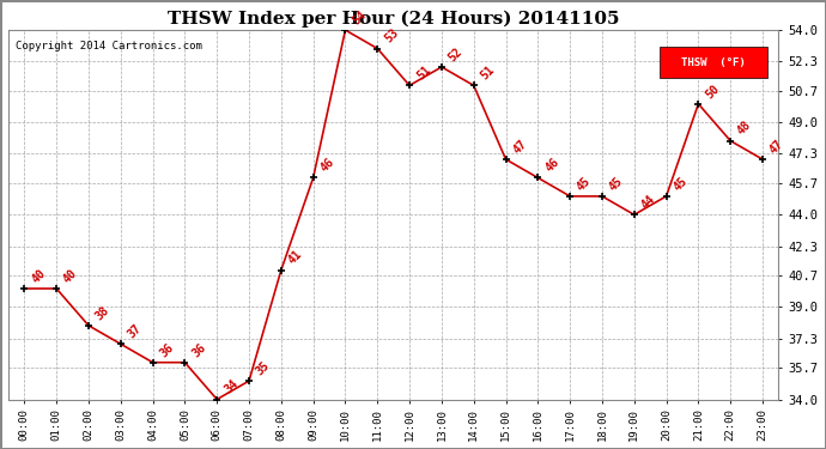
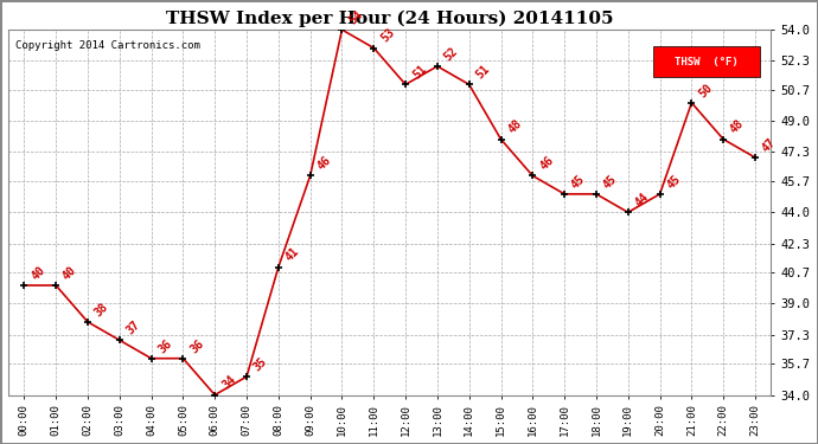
15:00: 47 -> 48
